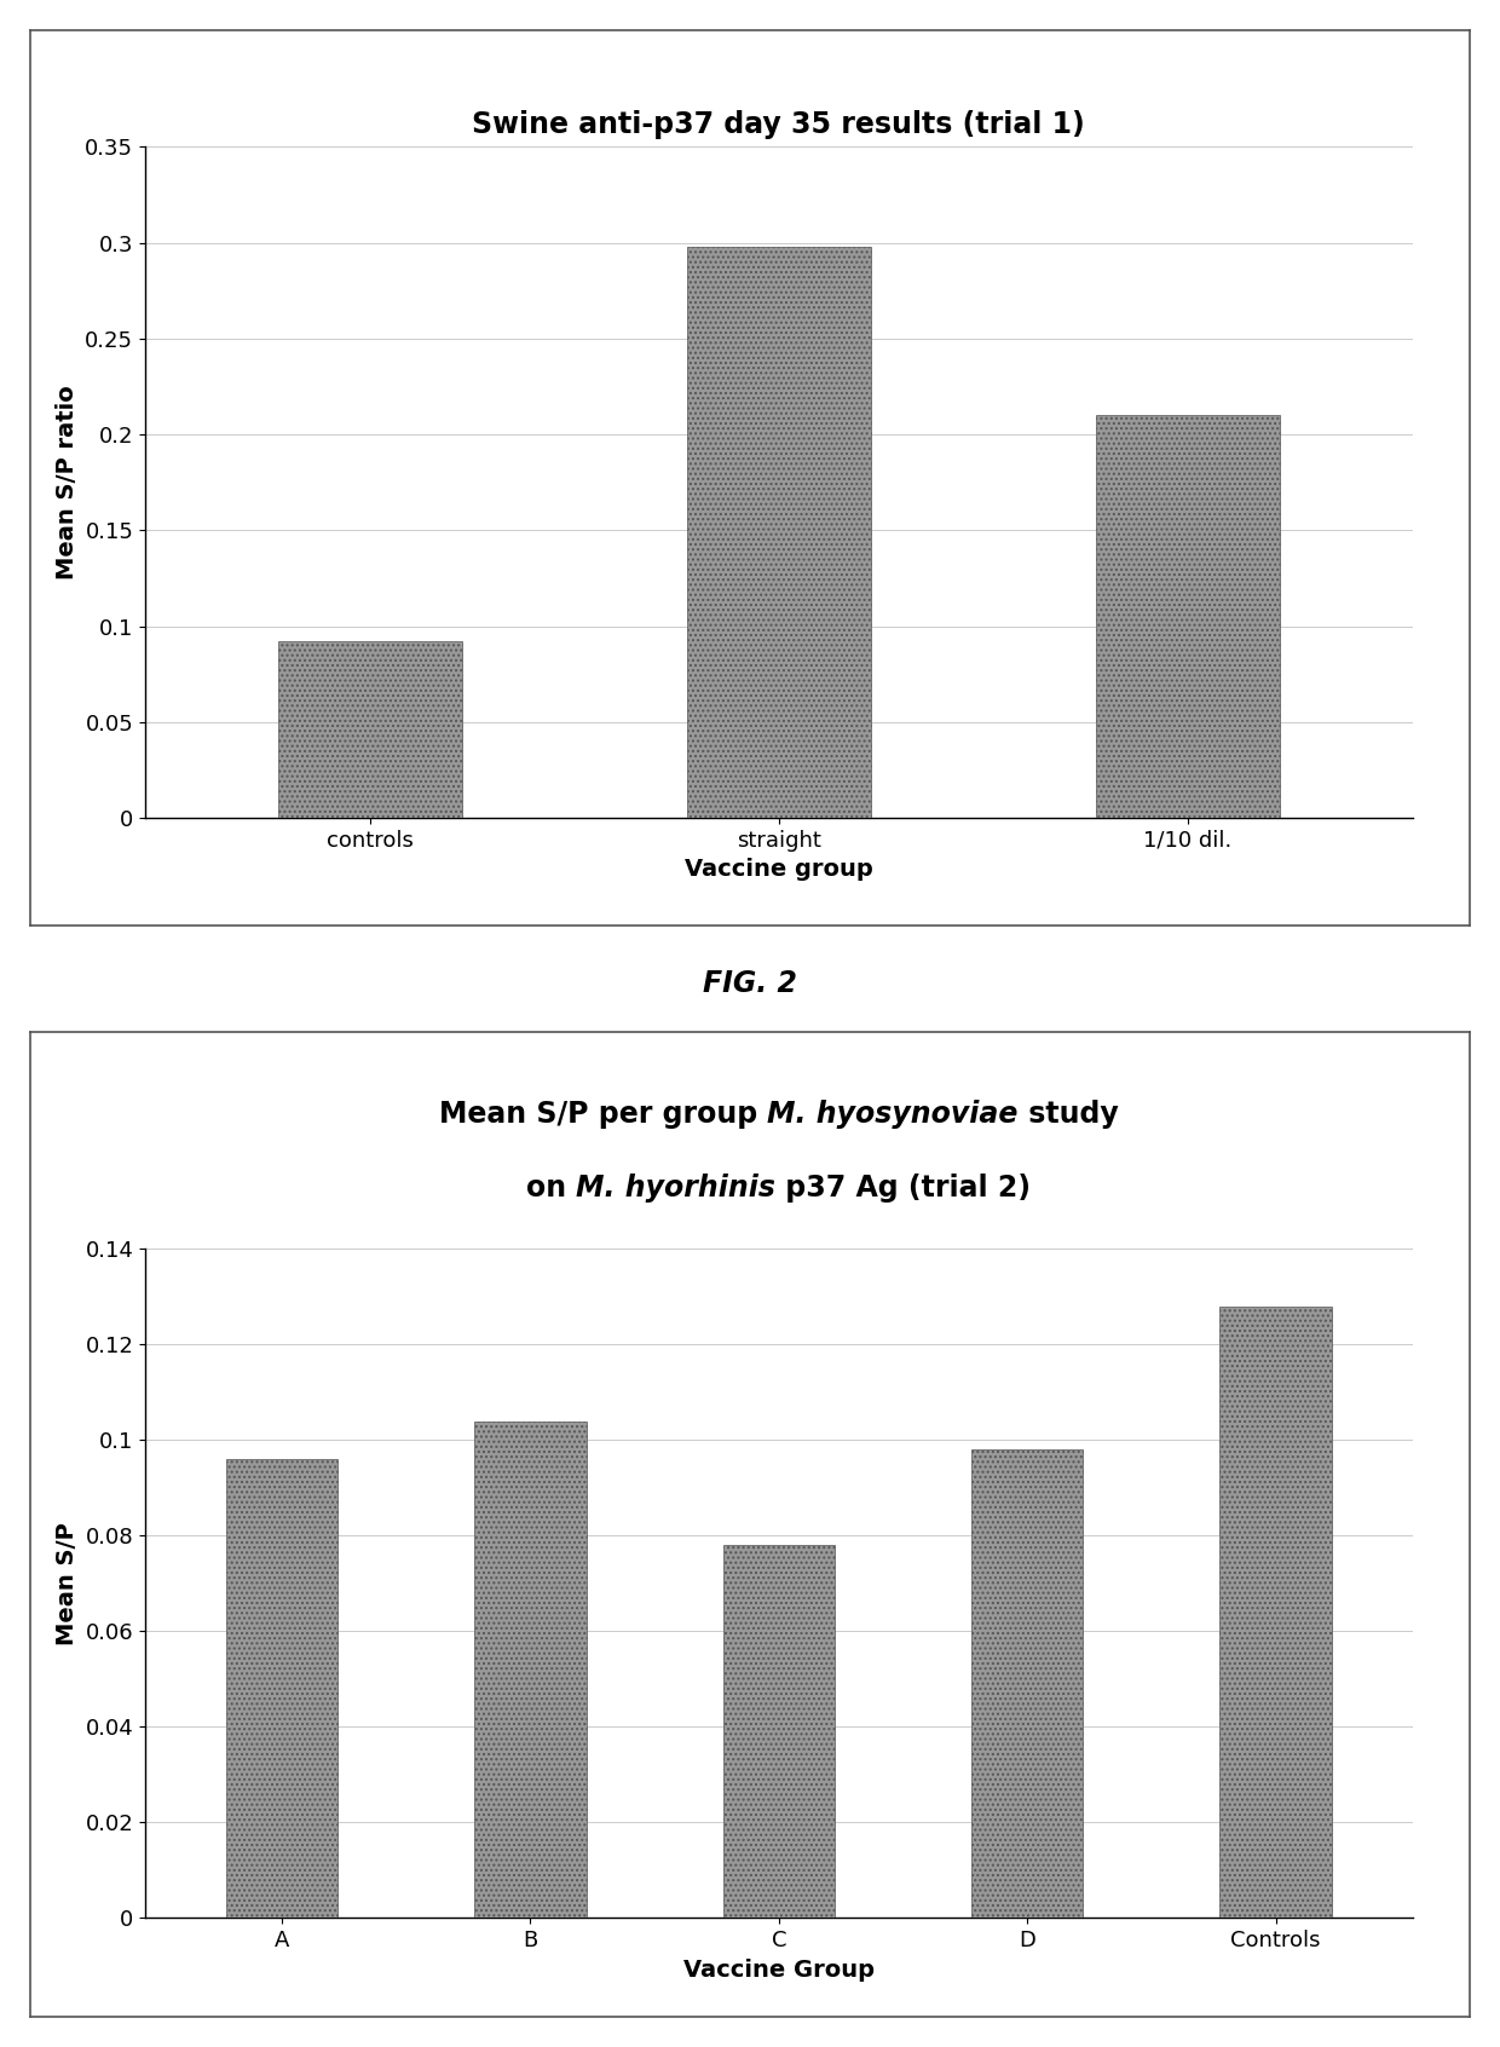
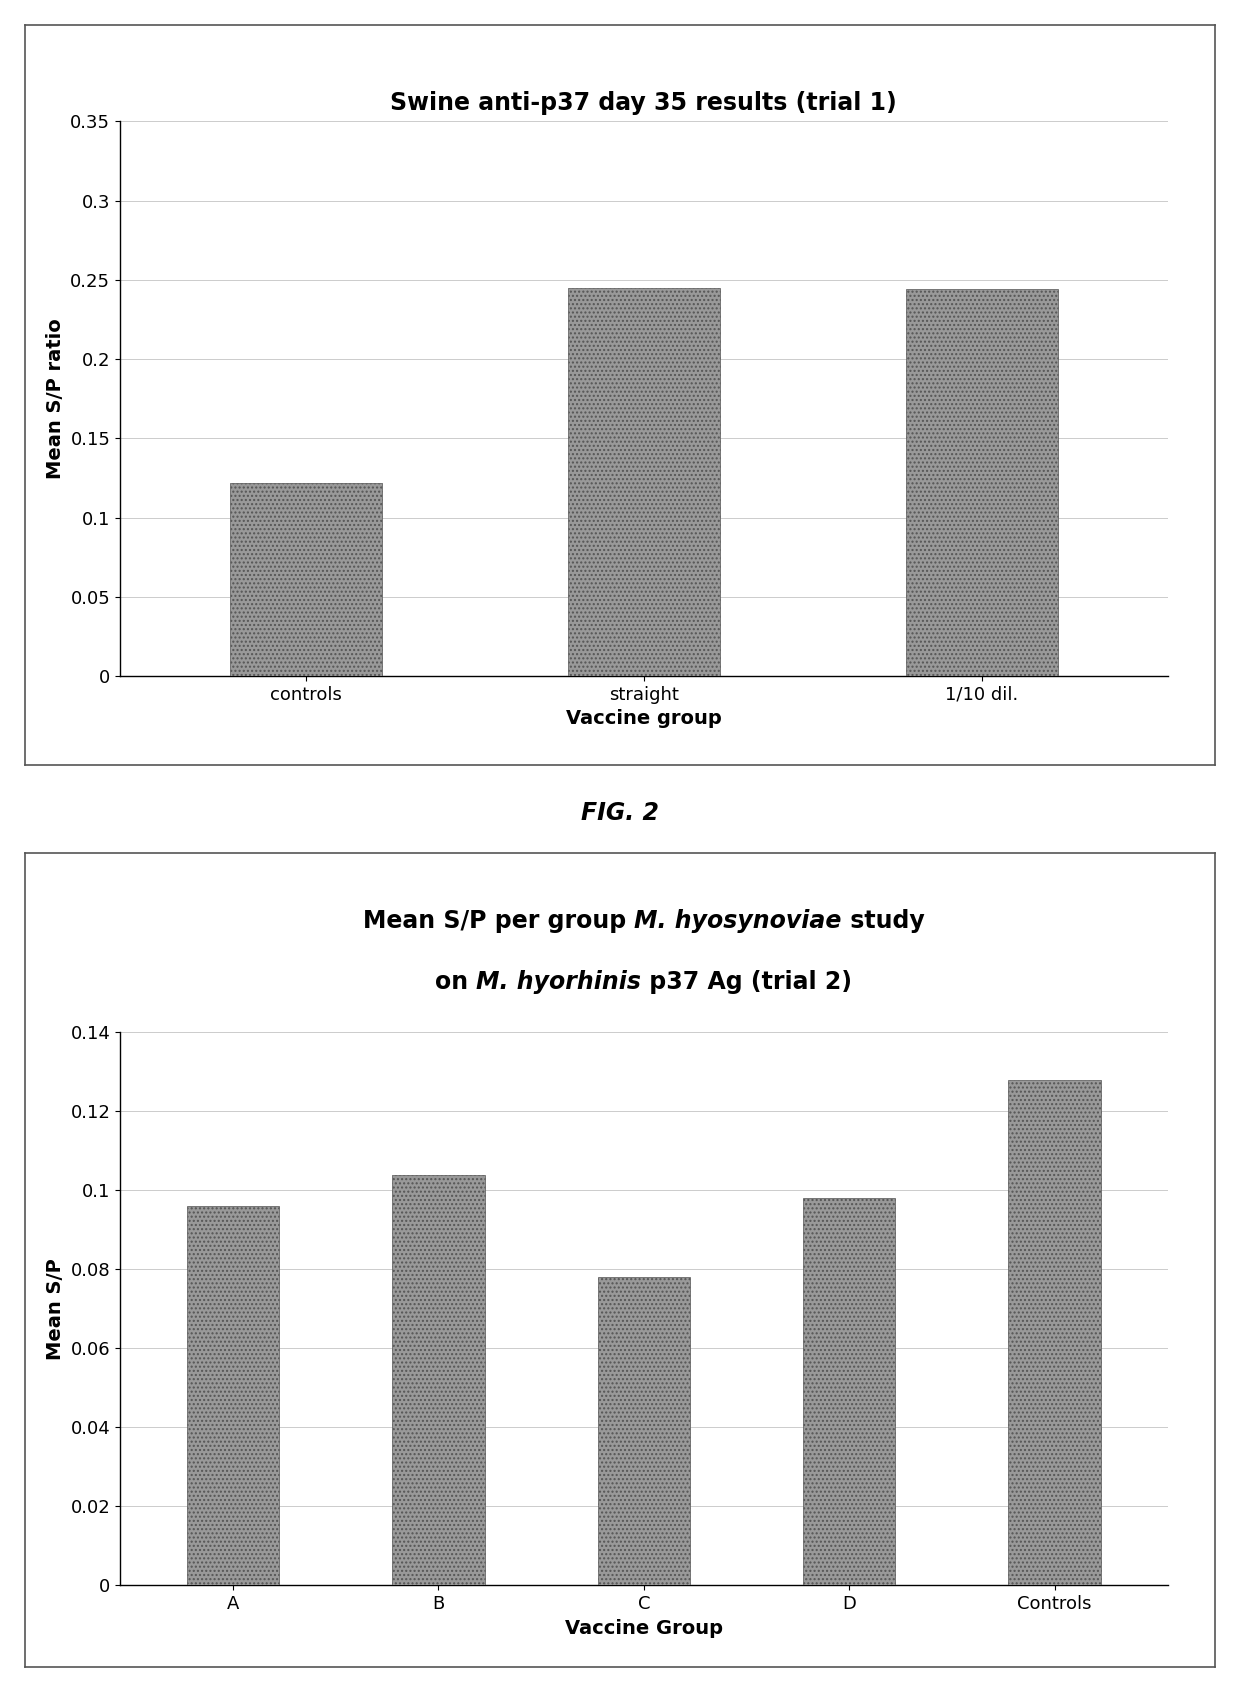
Swine anti-p37 day 35 results (trial 1)/controls: 0.092 -> 0.122
Swine anti-p37 day 35 results (trial 1)/straight: 0.298 -> 0.245
Swine anti-p37 day 35 results (trial 1)/1/10 dil.: 0.210 -> 0.244
